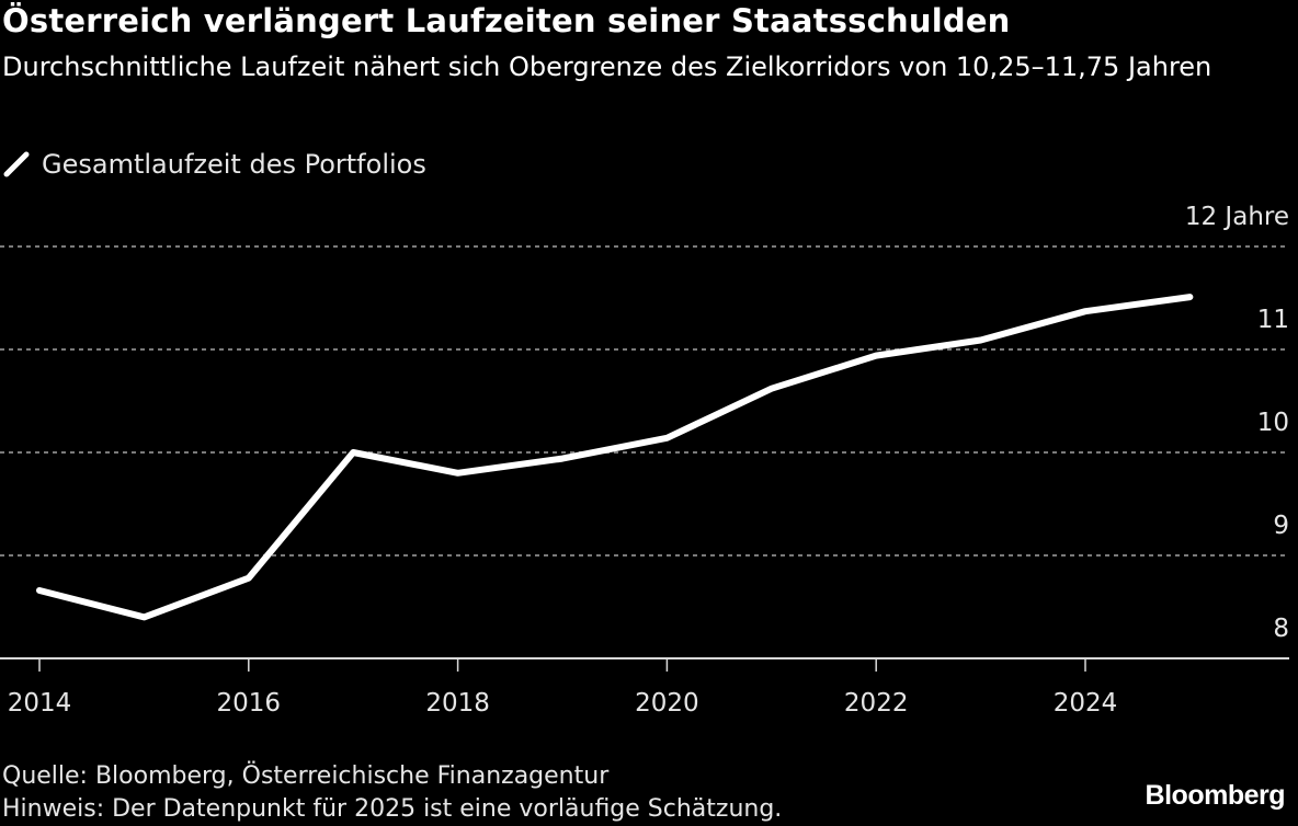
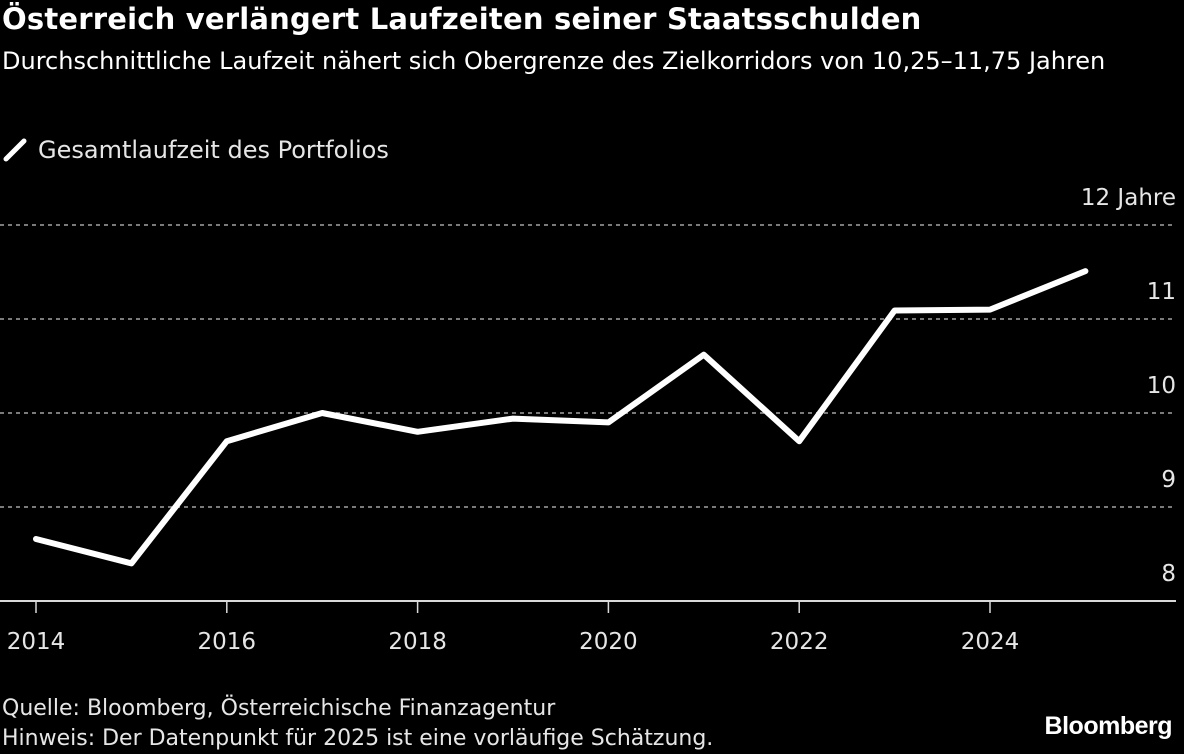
2016: 8.8 -> 9.7
2020: 10.1 -> 9.9
2022: 10.9 -> 9.7
2024: 11.4 -> 11.1
